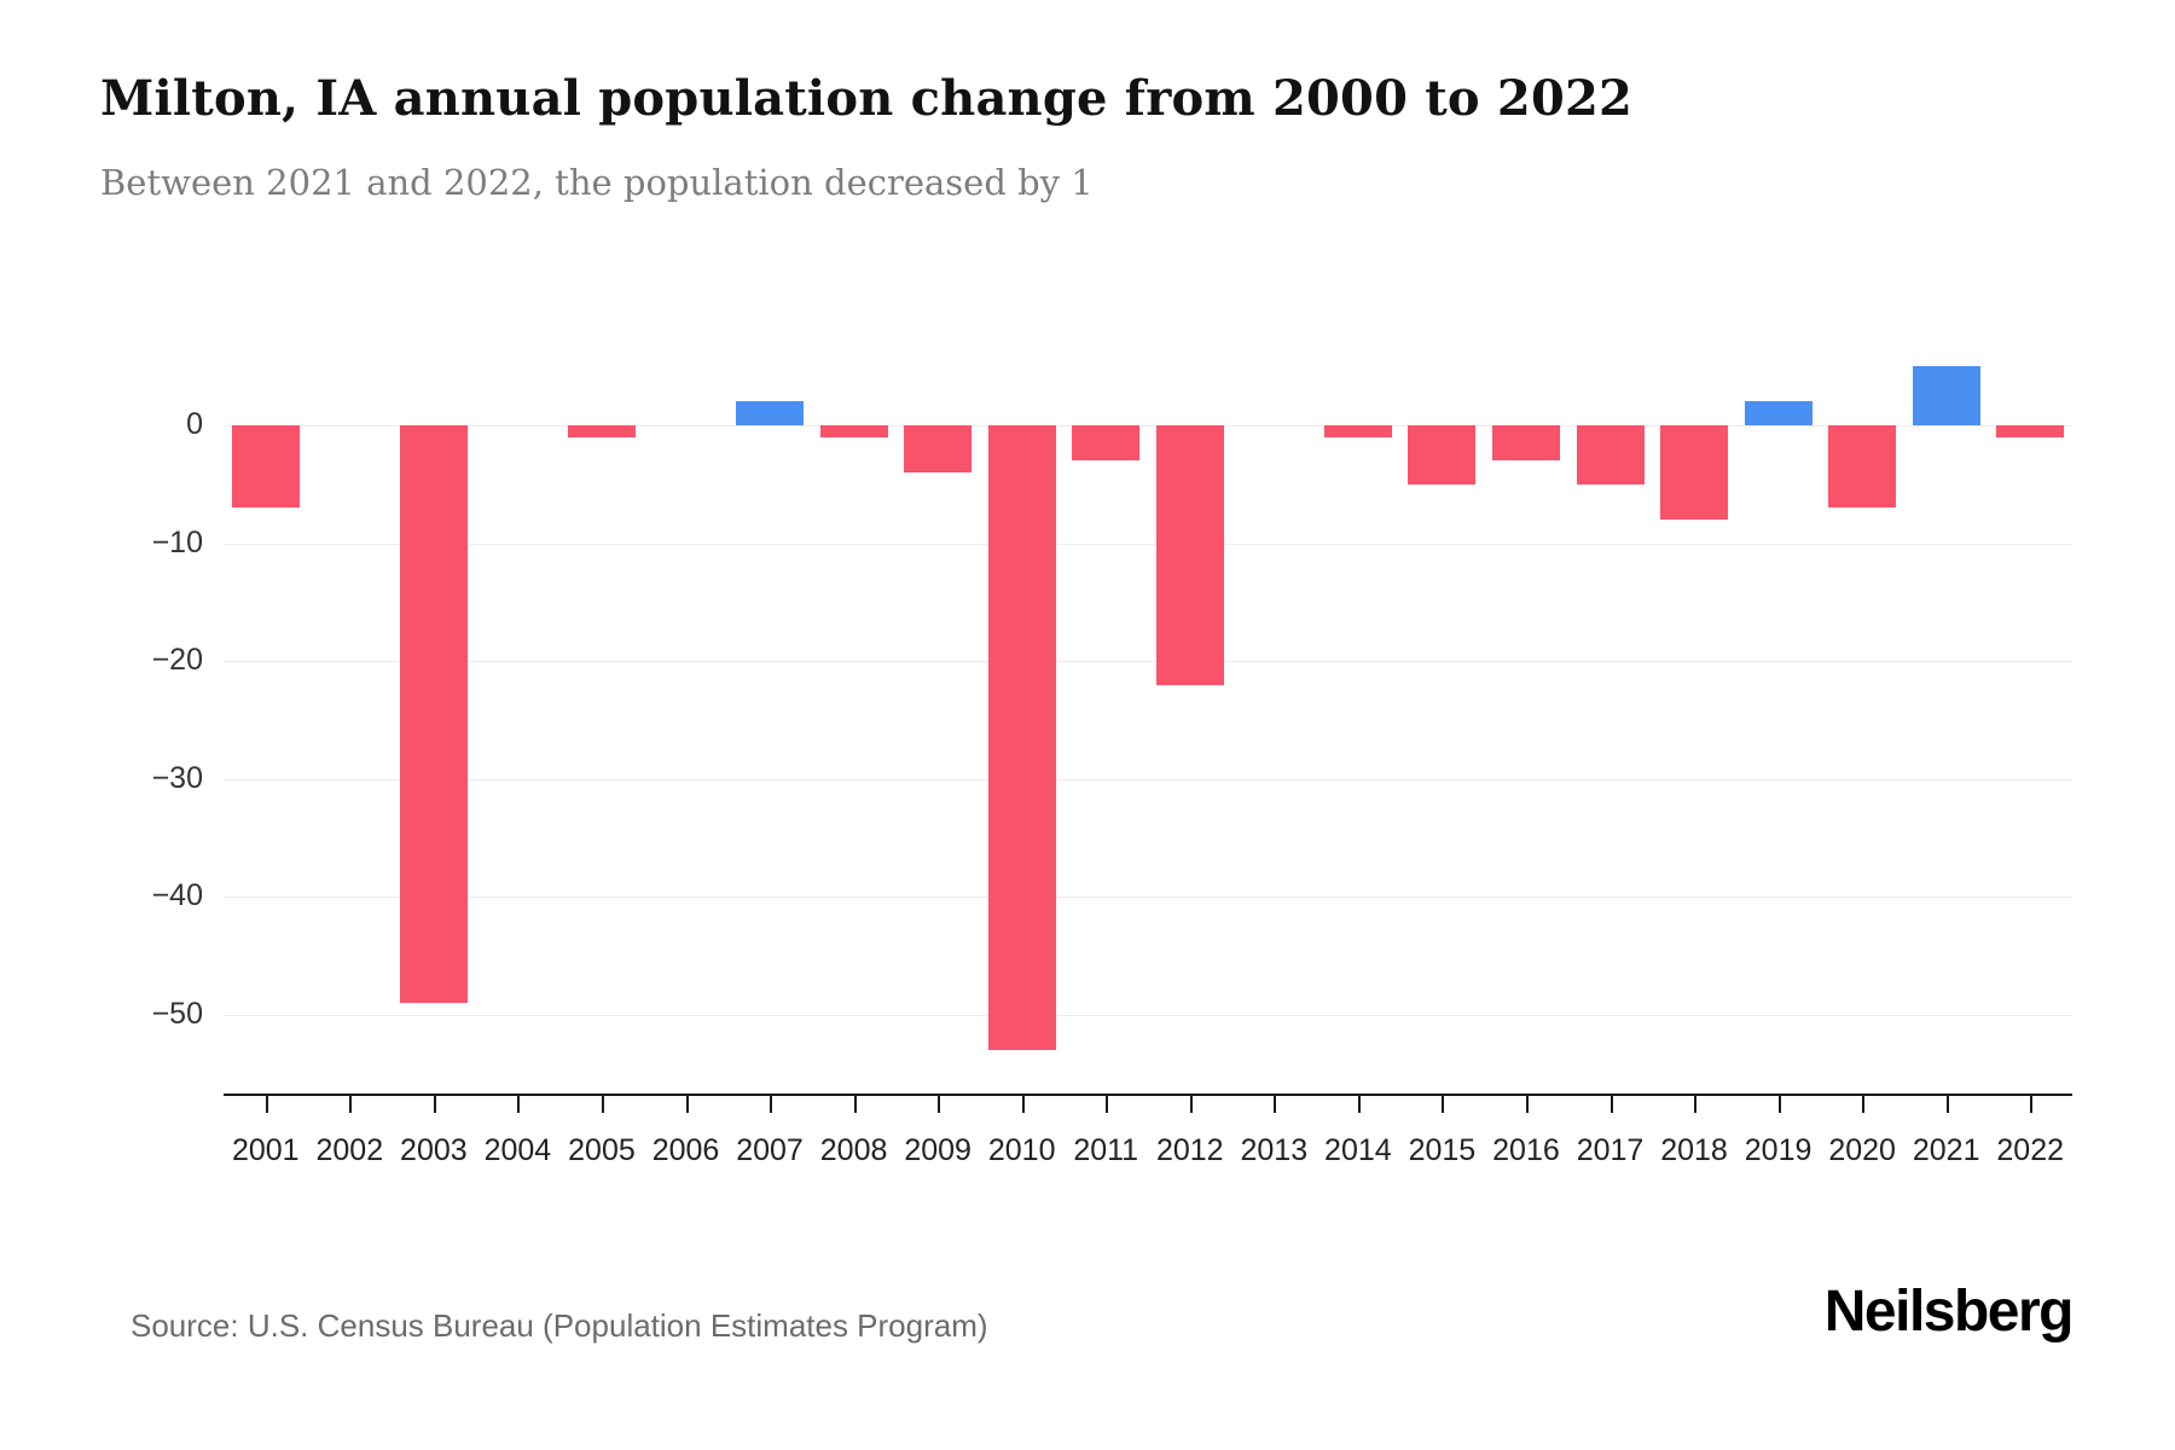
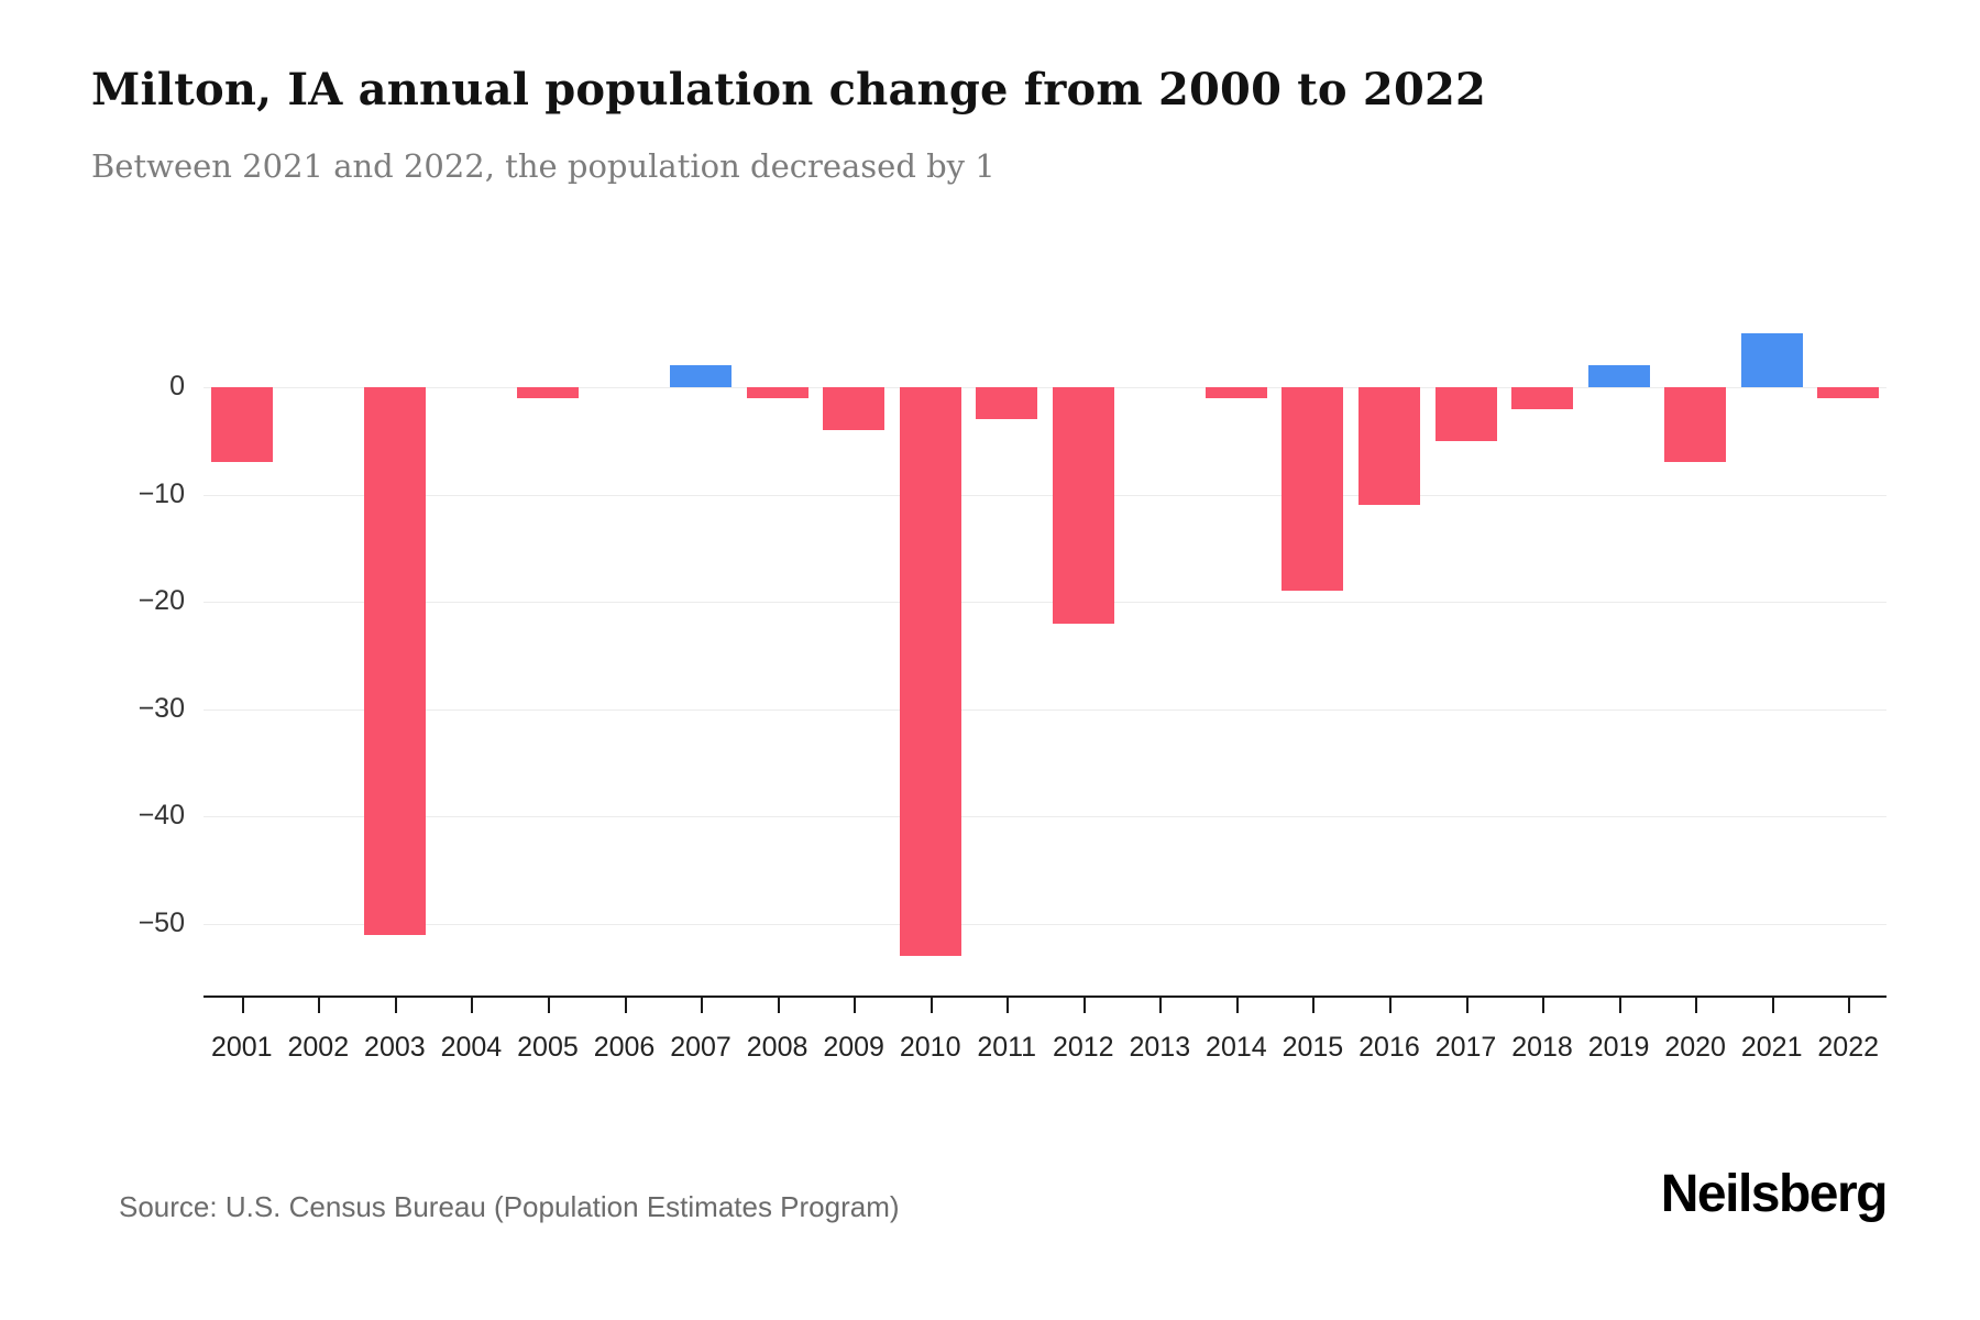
2003: -49 -> -51
2015: -5 -> -19
2016: -3 -> -11
2018: -8 -> -2
